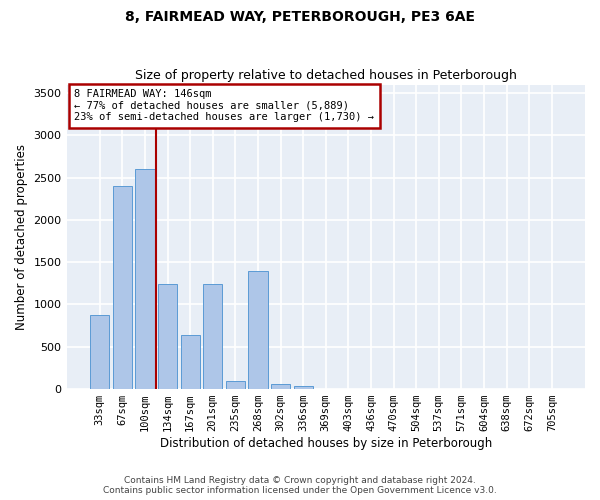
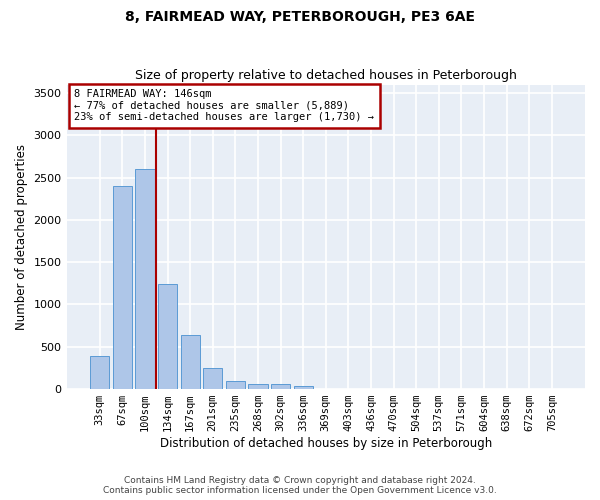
33sqm: 880 -> 390
201sqm: 1240 -> 260
268sqm: 1400 -> 60
